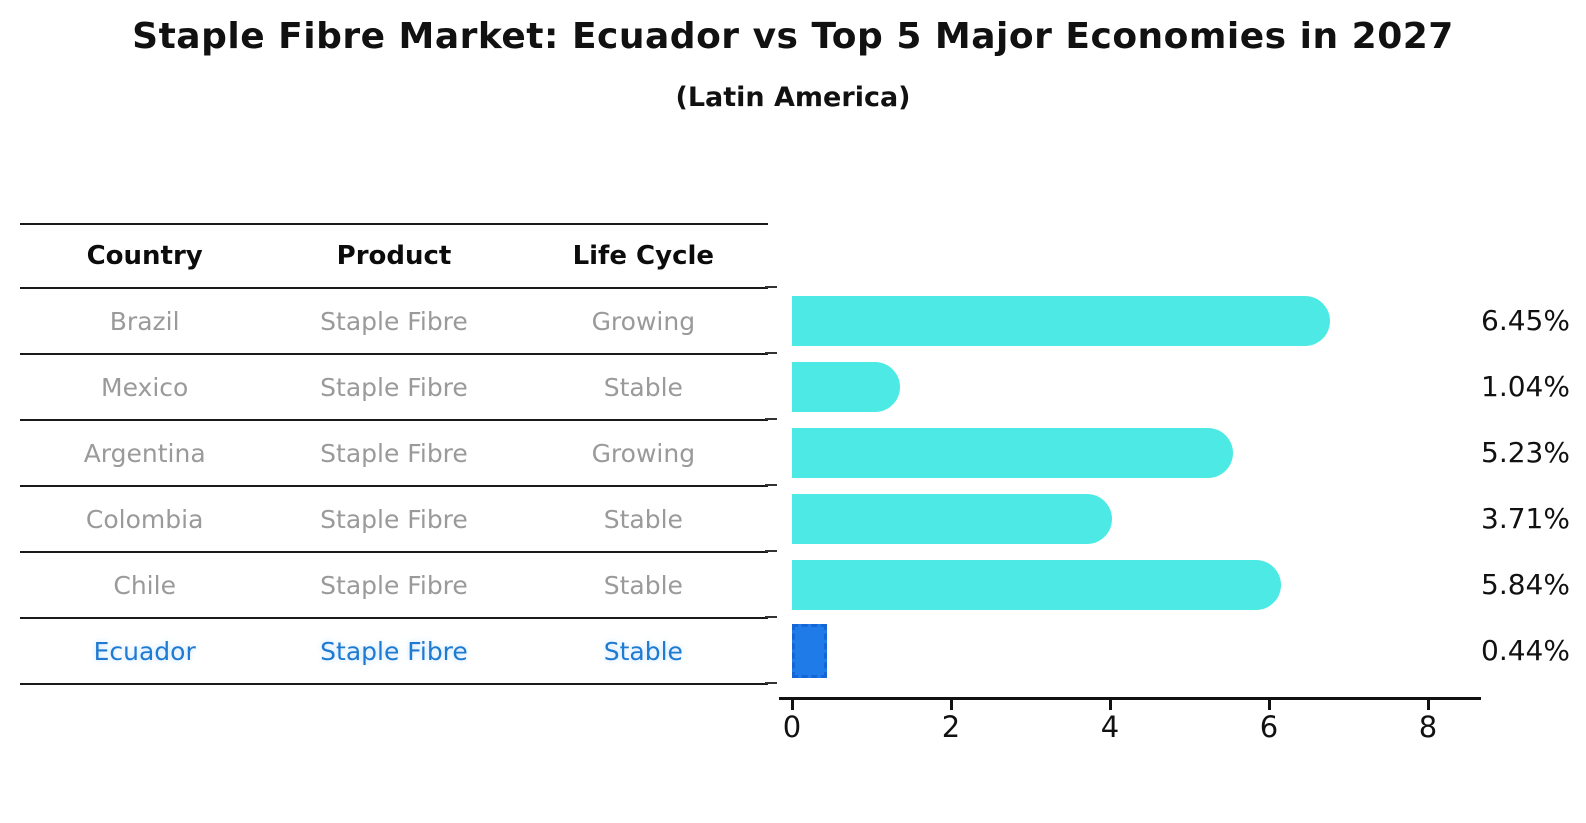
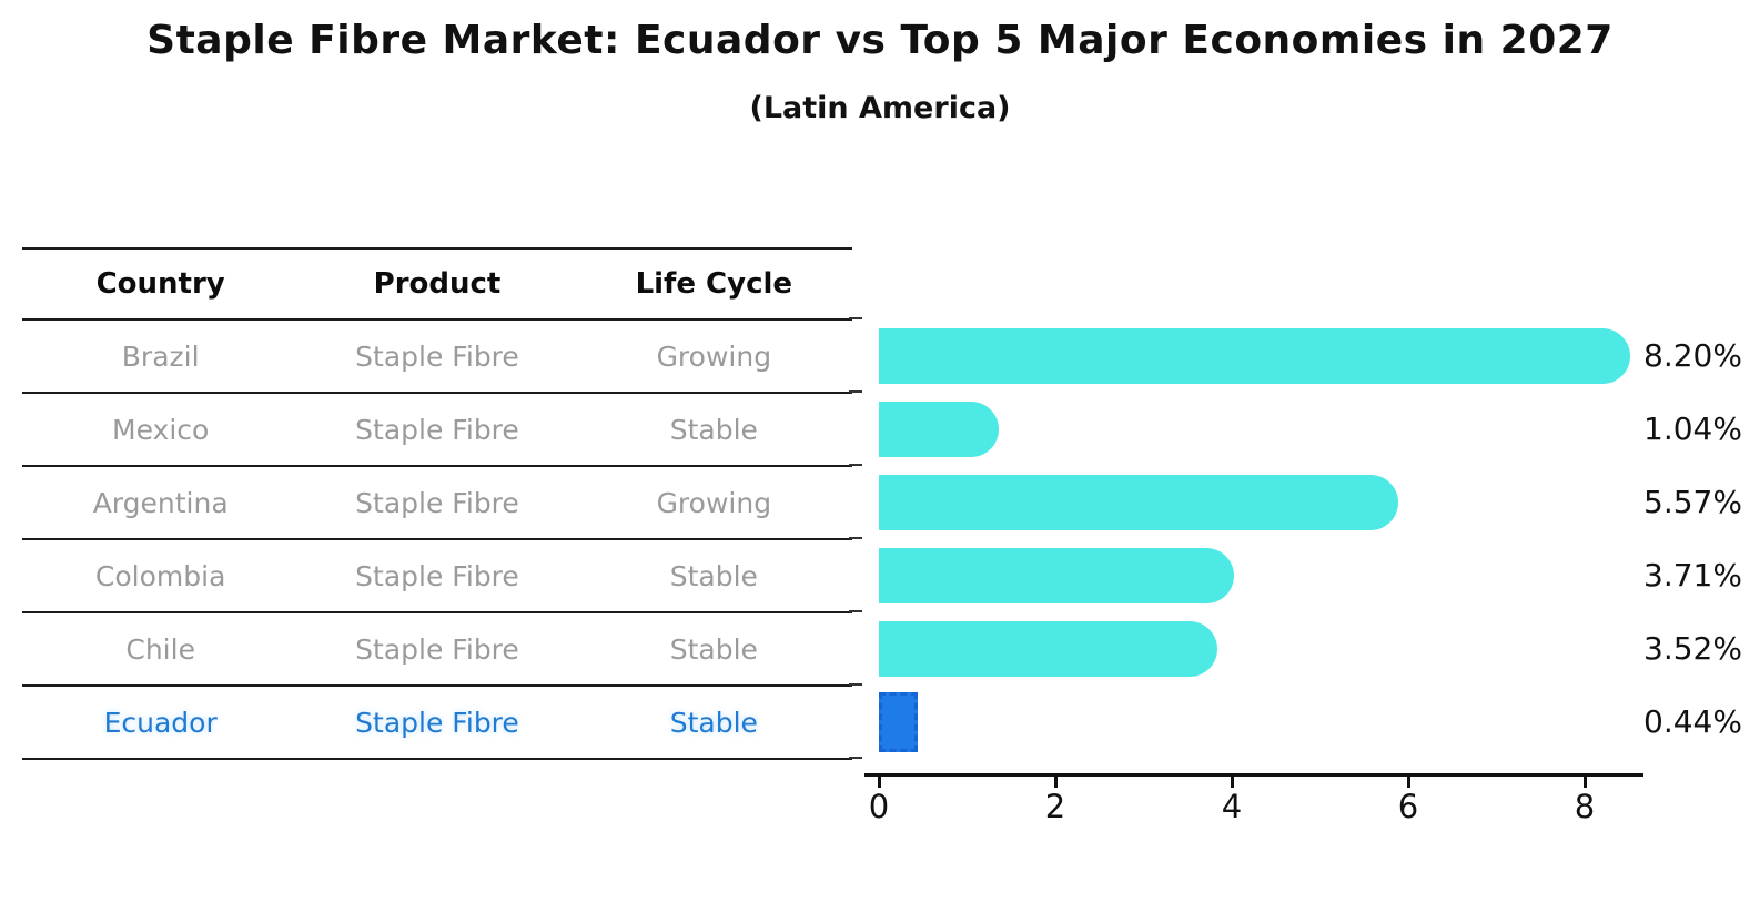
Brazil: 6.45% -> 8.20%
Argentina: 5.23% -> 5.57%
Chile: 5.84% -> 3.52%
